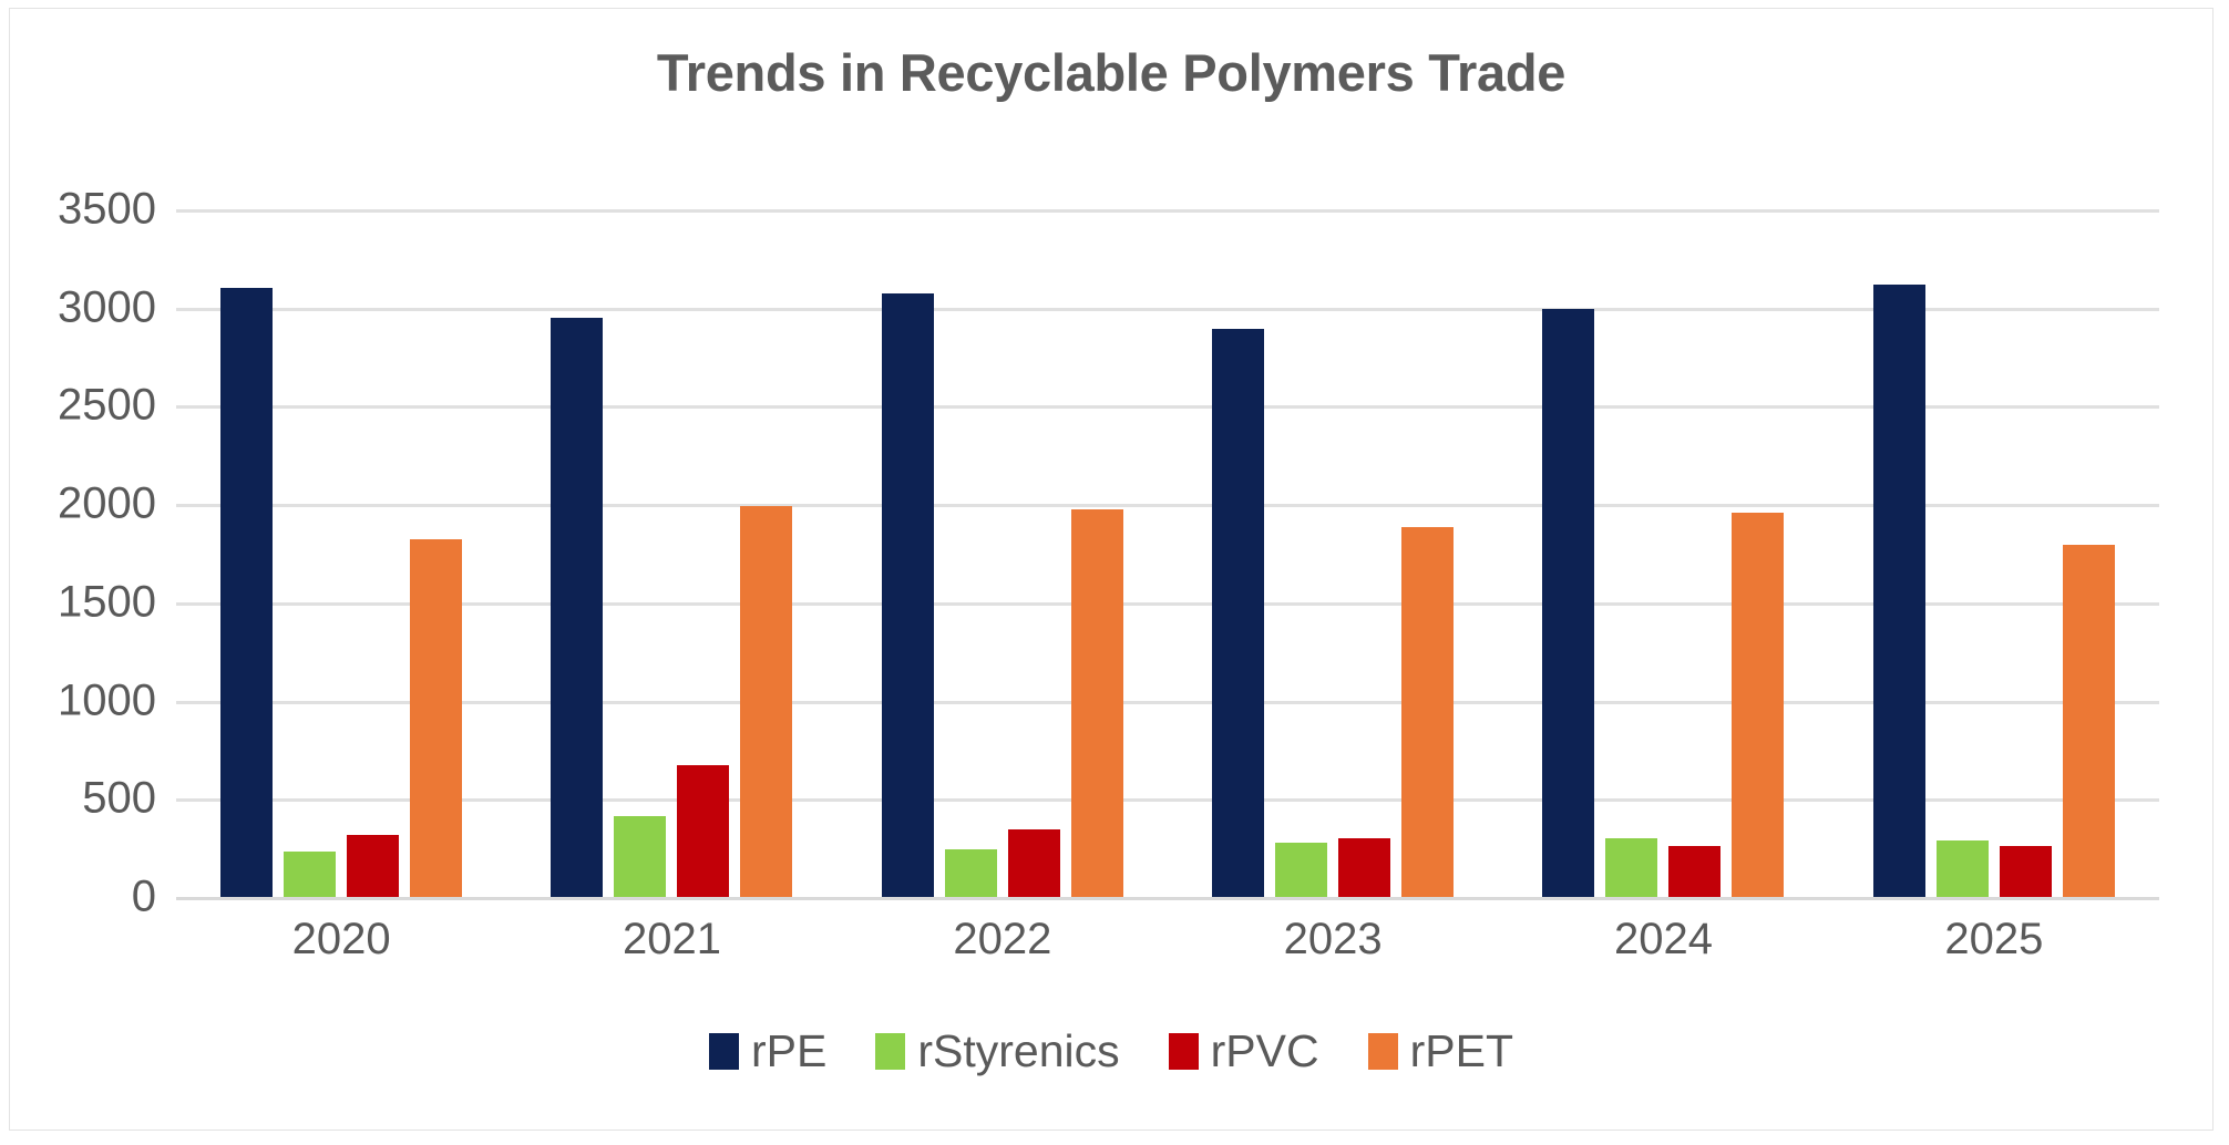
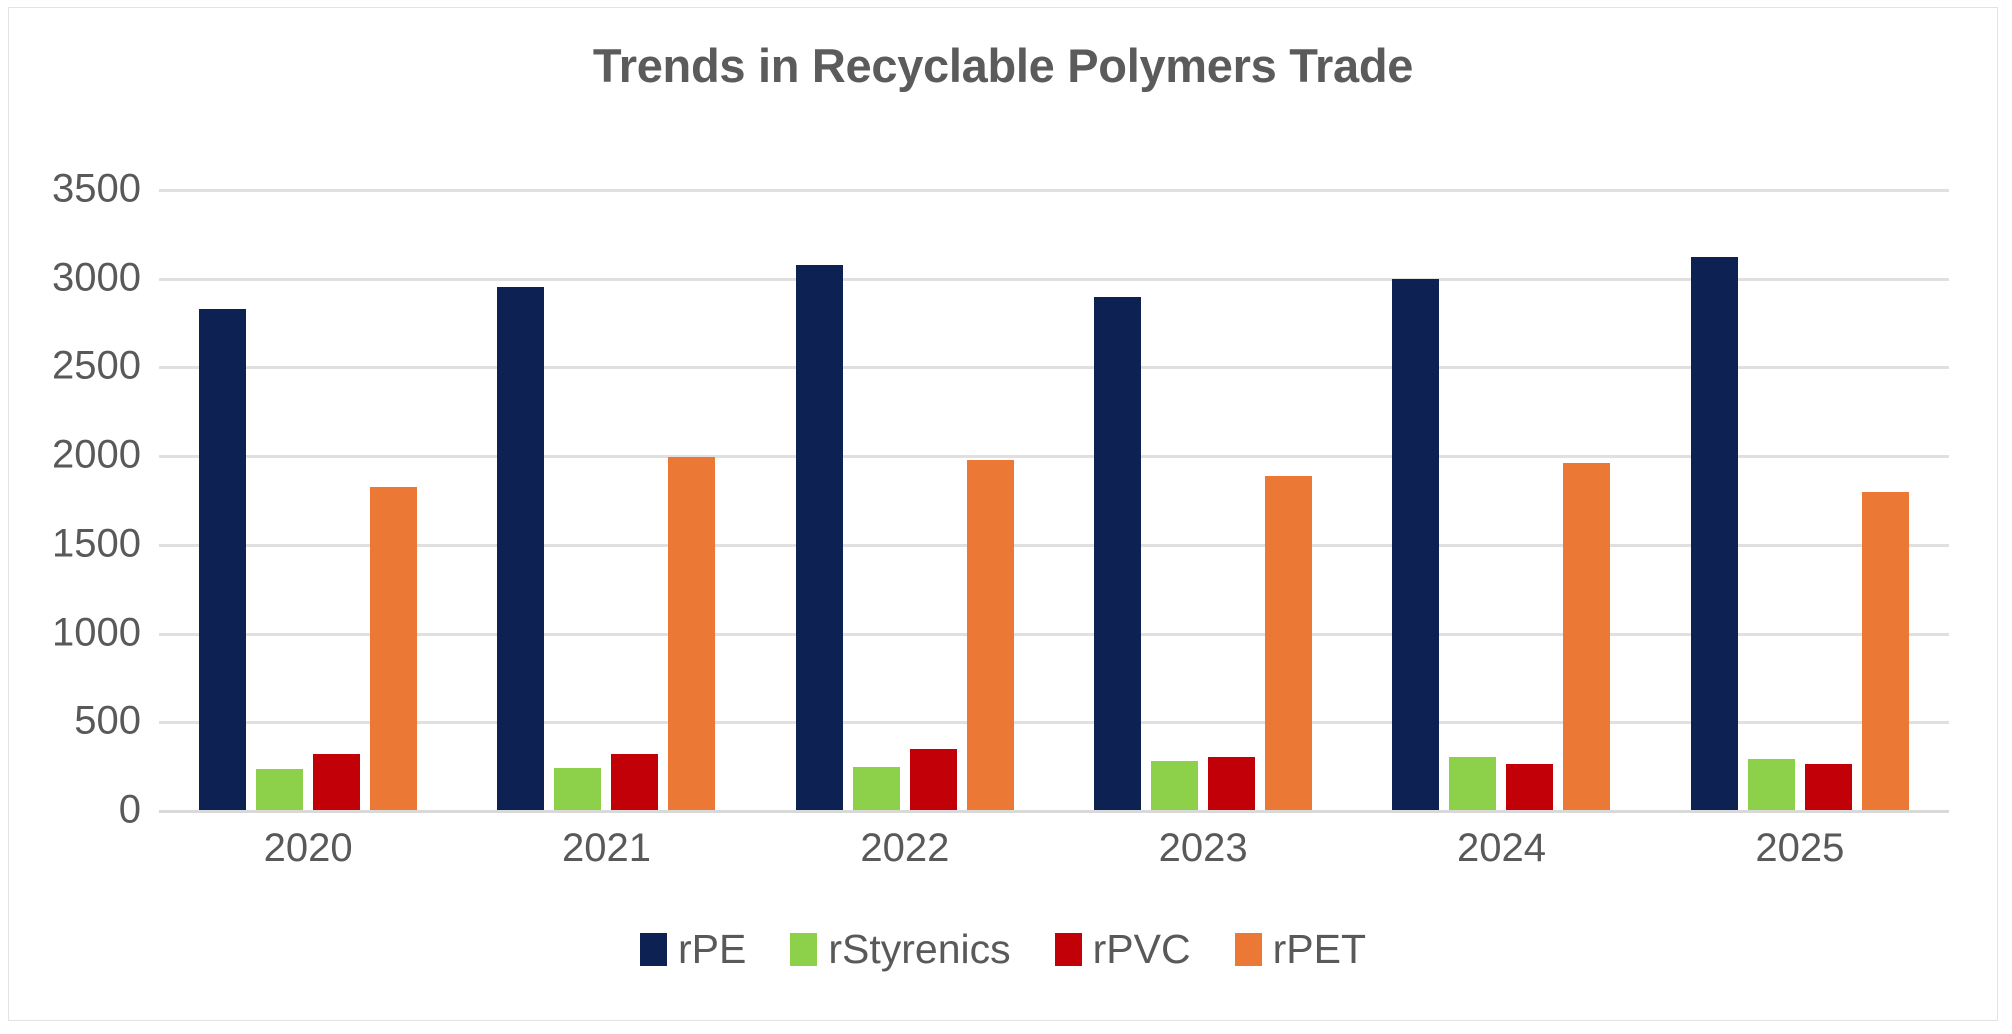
rPE/2020: 3100 -> 2820
rStyrenics/2021: 410 -> 240
rPVC/2021: 670 -> 310
